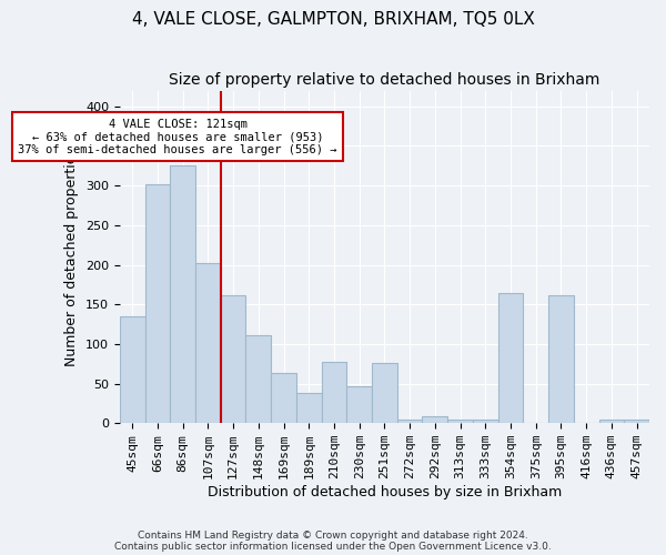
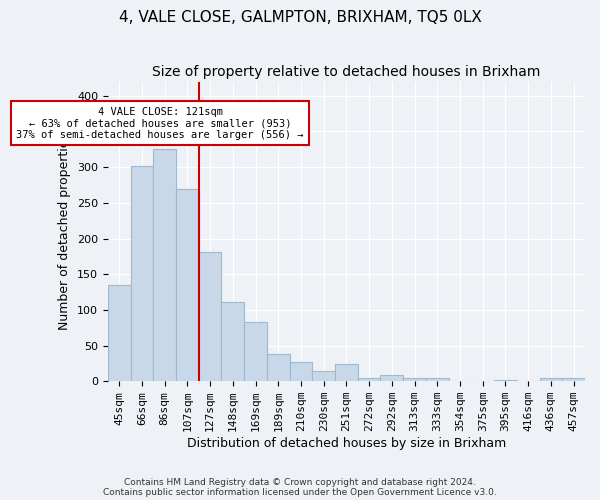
107sqm: 202 -> 270
127sqm: 162 -> 181
169sqm: 64 -> 83
210sqm: 78 -> 27
230sqm: 46 -> 15
251sqm: 76 -> 24
354sqm: 164 -> 1
395sqm: 162 -> 2
